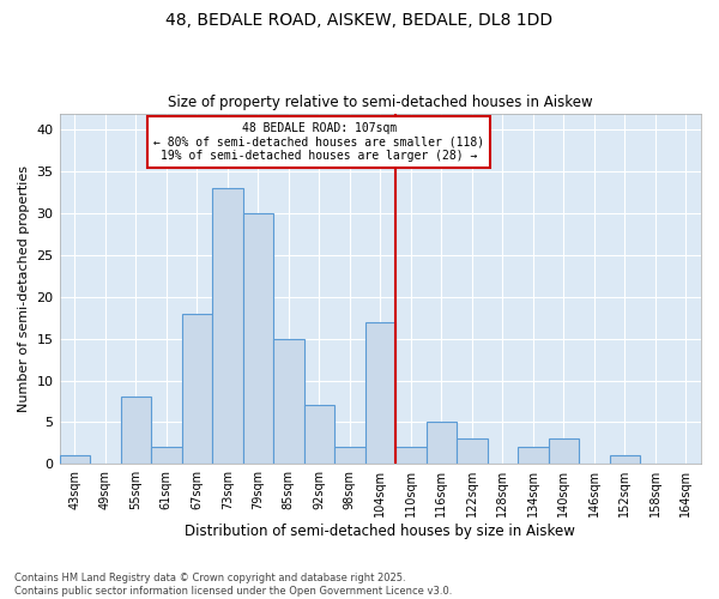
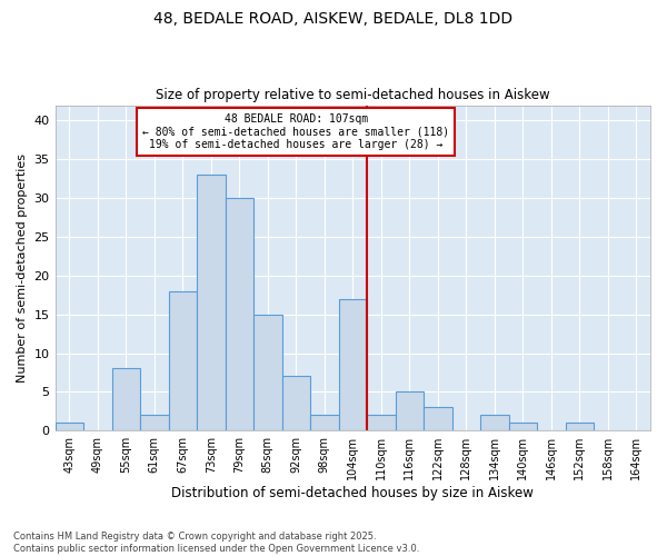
140sqm: 3 -> 1
